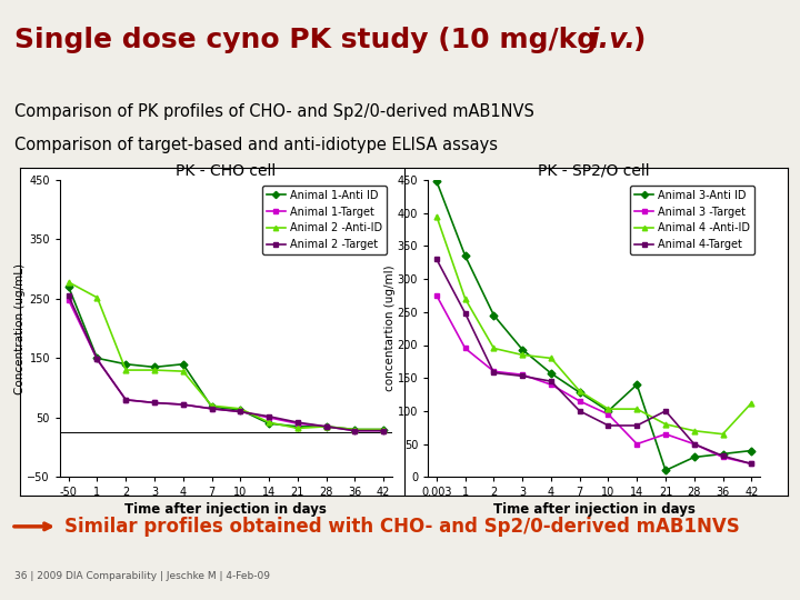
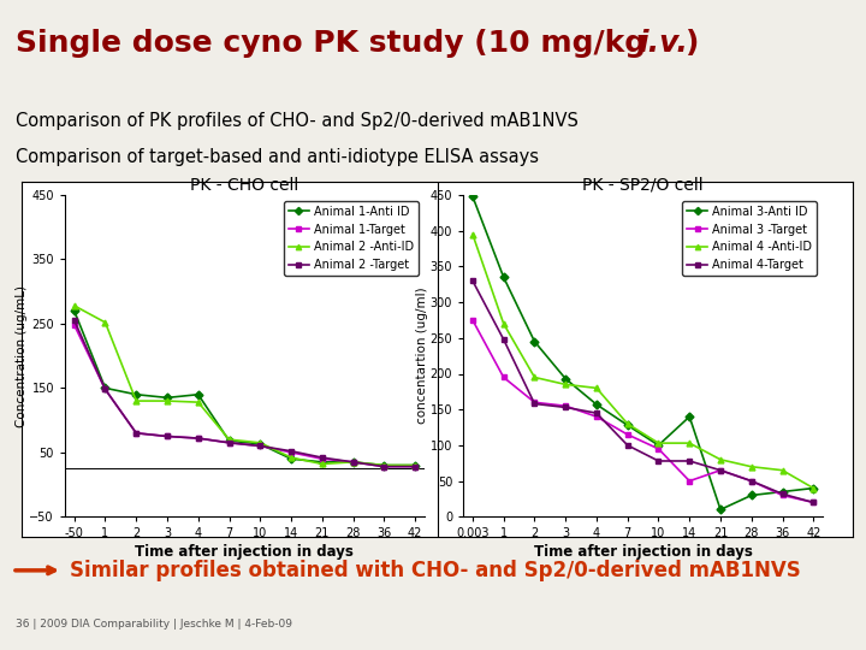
PK - SP2/O cell/Animal 4-Target/21: 100 -> 65
PK - SP2/O cell/Animal 4 -Anti-ID/42: 112 -> 40
